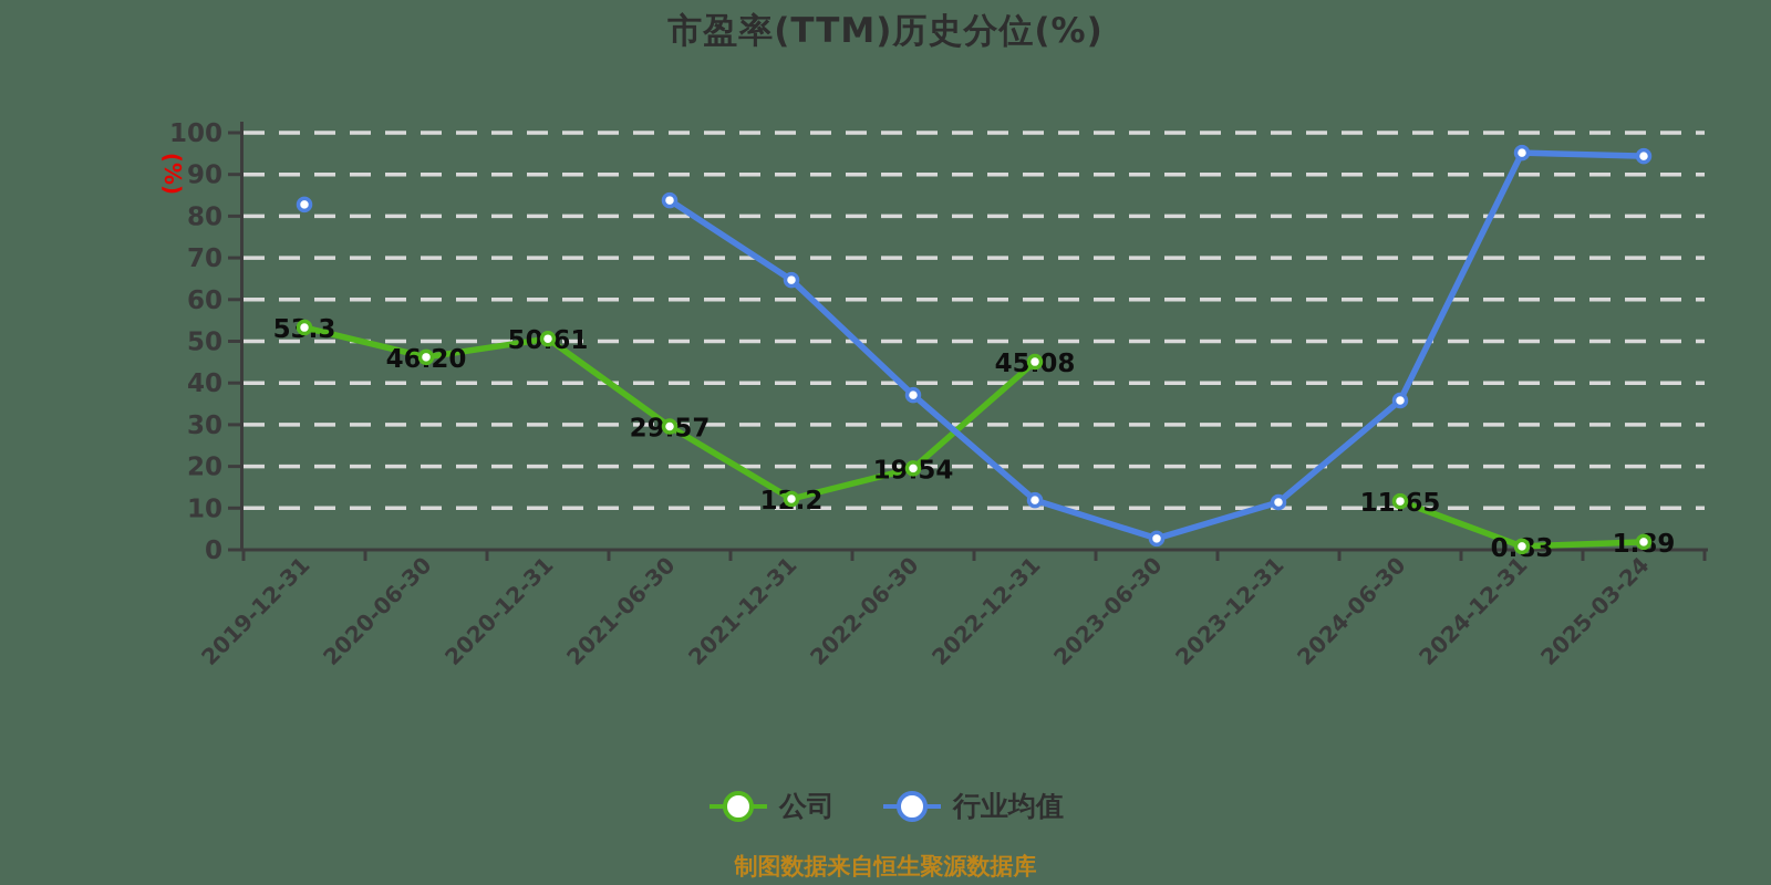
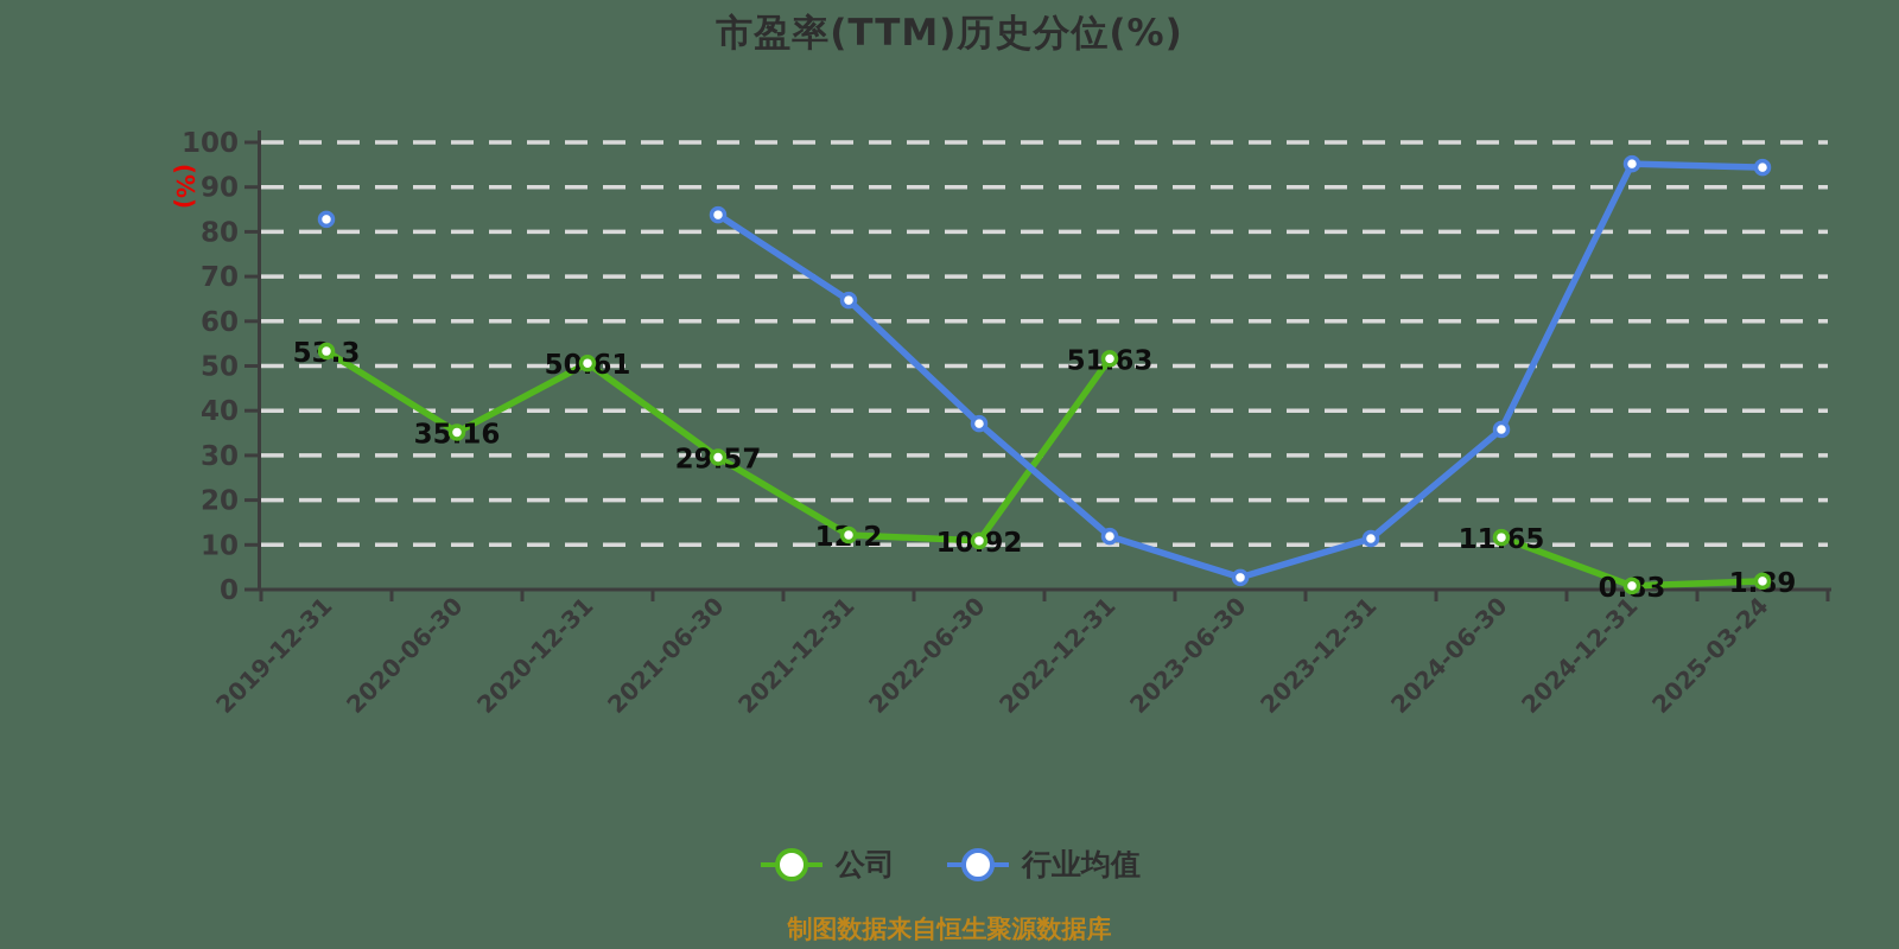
公司/2020-06-30: 46.20 -> 35.16
公司/2022-06-30: 19.54 -> 10.92
公司/2022-12-31: 45.08 -> 51.63
